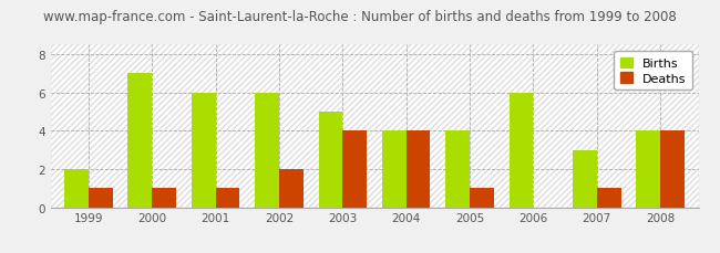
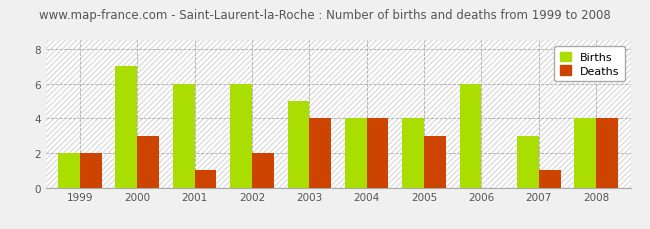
Deaths/1999: 1 -> 2
Deaths/2000: 1 -> 3
Deaths/2005: 1 -> 3
